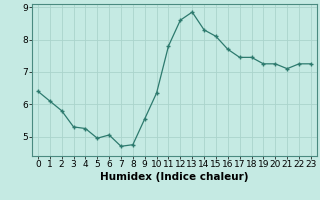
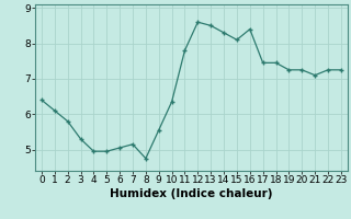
4: 5.25 -> 4.95
7: 4.70 -> 5.15
13: 8.85 -> 8.50
16: 7.70 -> 8.40
